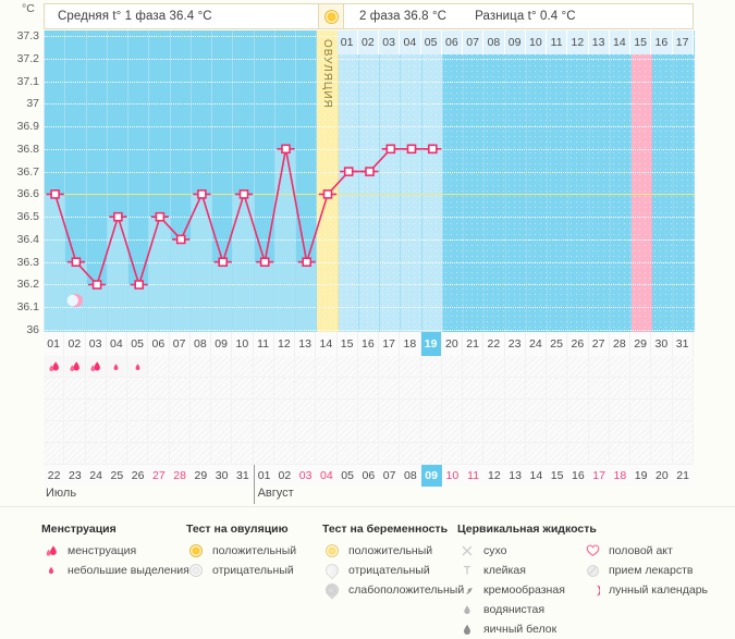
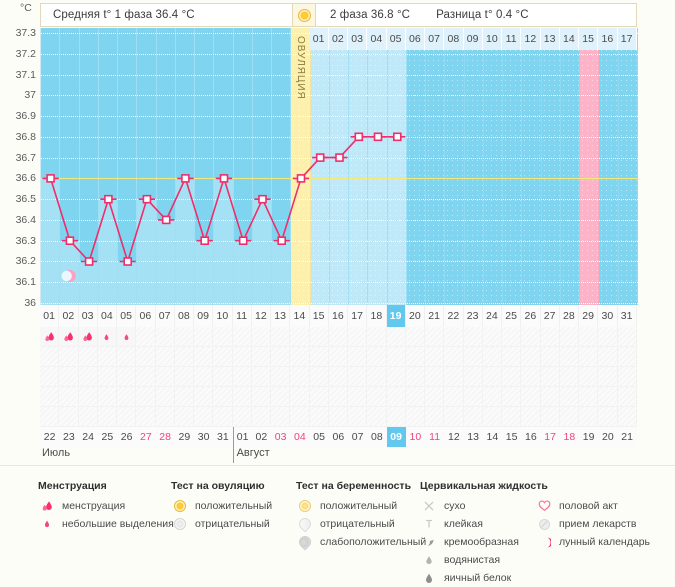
12: 36.8 -> 36.5
